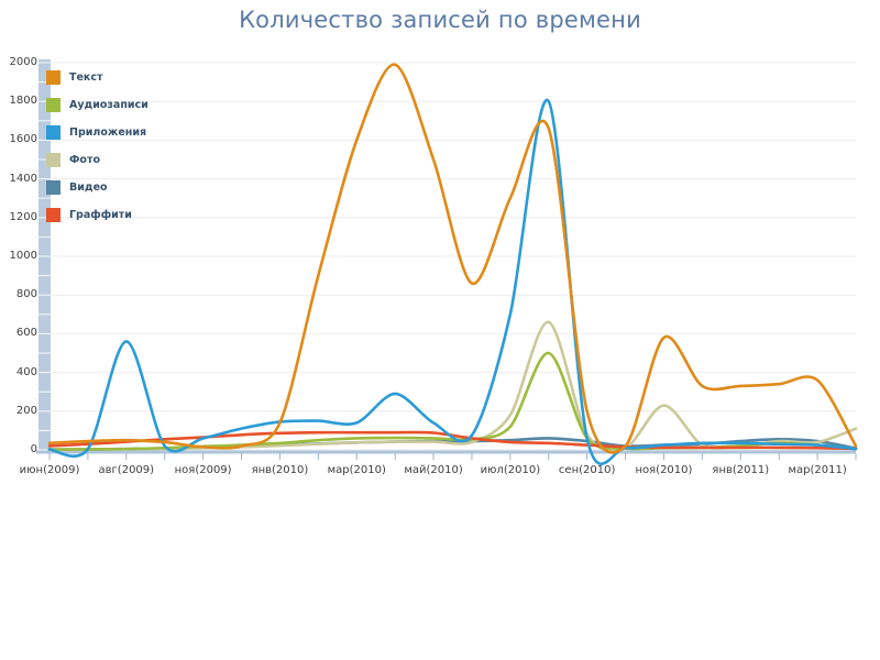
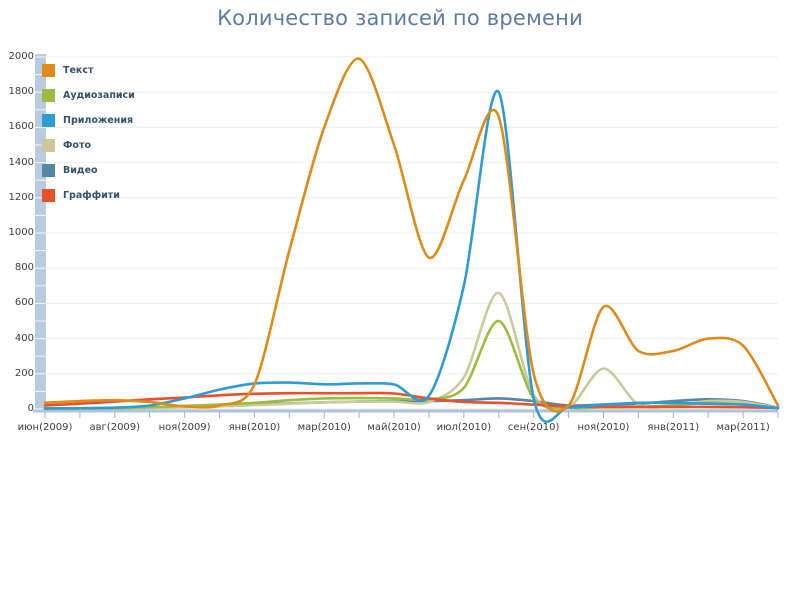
Приложения/авг(2009): 560 -> 10
Приложения/мар(2010): 290 -> 140
Текст/янв(2011): 340 -> 400
Фото/мар(2011): 110 -> 10
